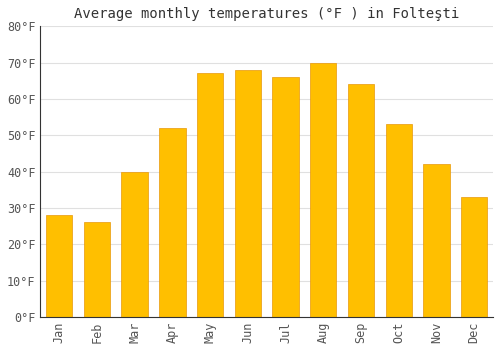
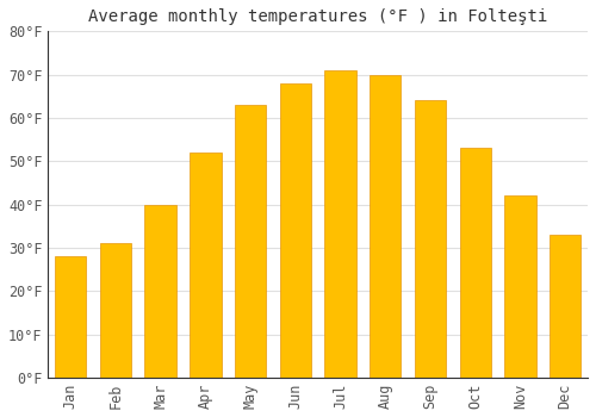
Feb: 26°F -> 31°F
May: 67°F -> 63°F
Jul: 66°F -> 71°F
